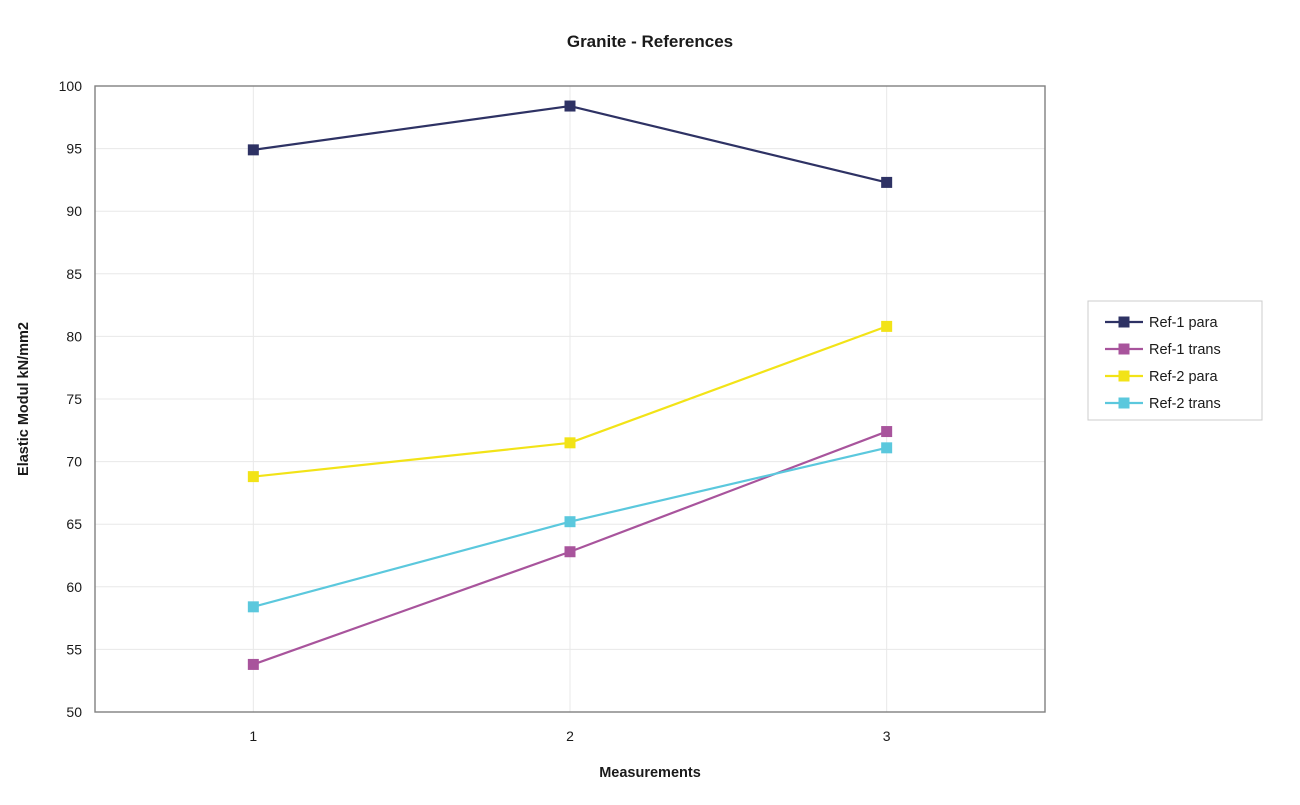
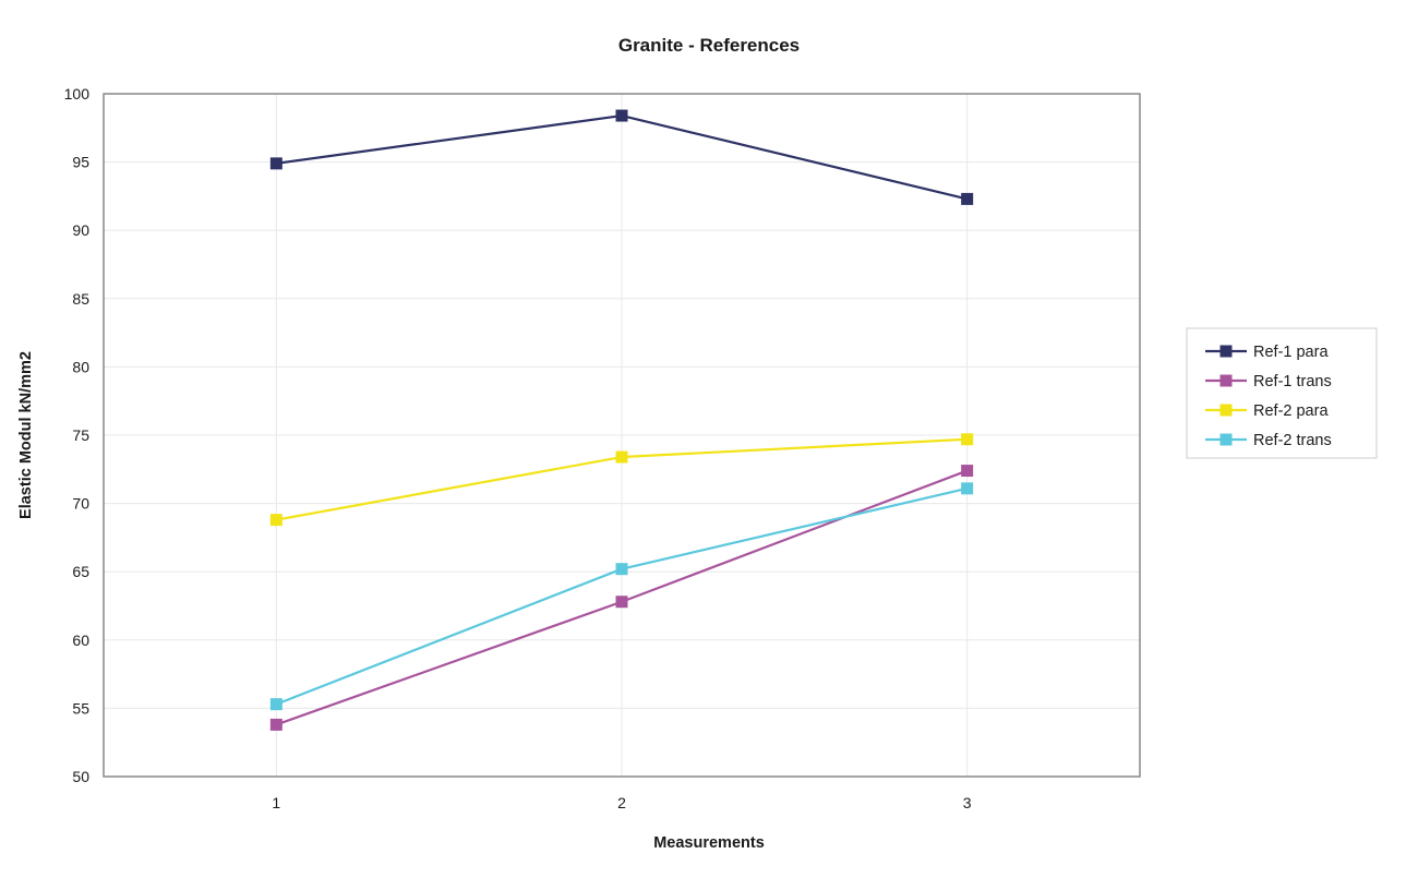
Ref-2 trans/1: 58.4 -> 55.3
Ref-2 para/2: 71.5 -> 73.4
Ref-2 para/3: 80.8 -> 74.7
